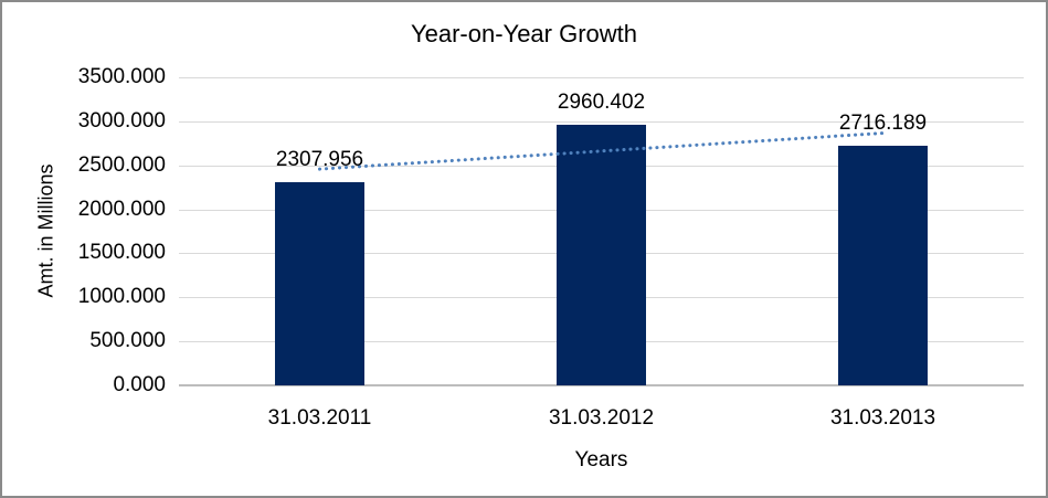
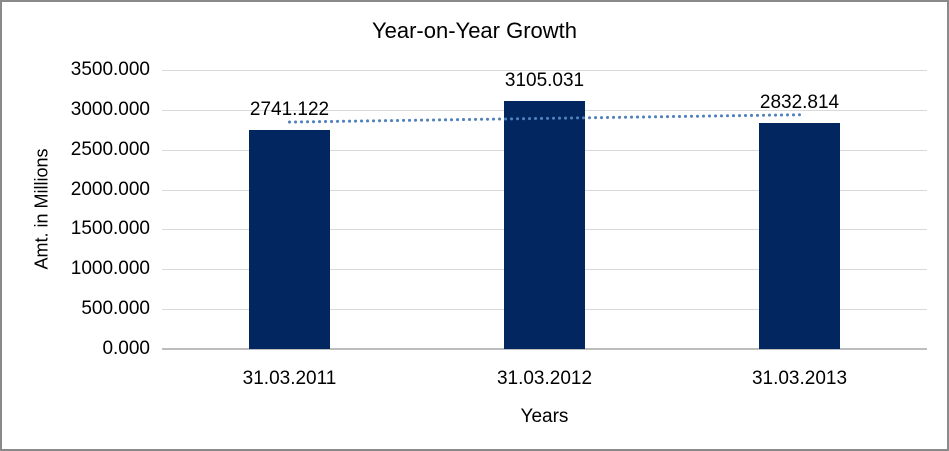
31.03.2011: 2307.956 -> 2741.122
31.03.2012: 2960.402 -> 3105.031
31.03.2013: 2716.189 -> 2832.814
